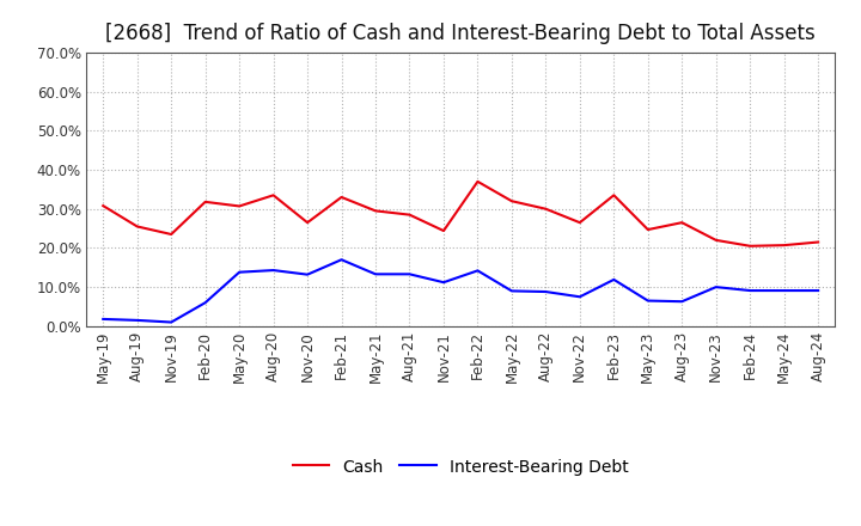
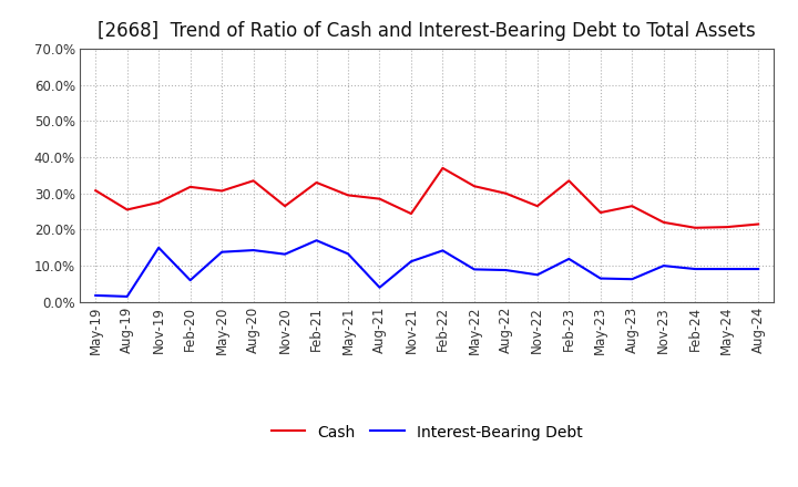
Cash/Nov-19: 23.5% -> 27.5%
Interest-Bearing Debt/Nov-19: 1.0% -> 15.0%
Interest-Bearing Debt/Aug-21: 13.3% -> 4.0%
